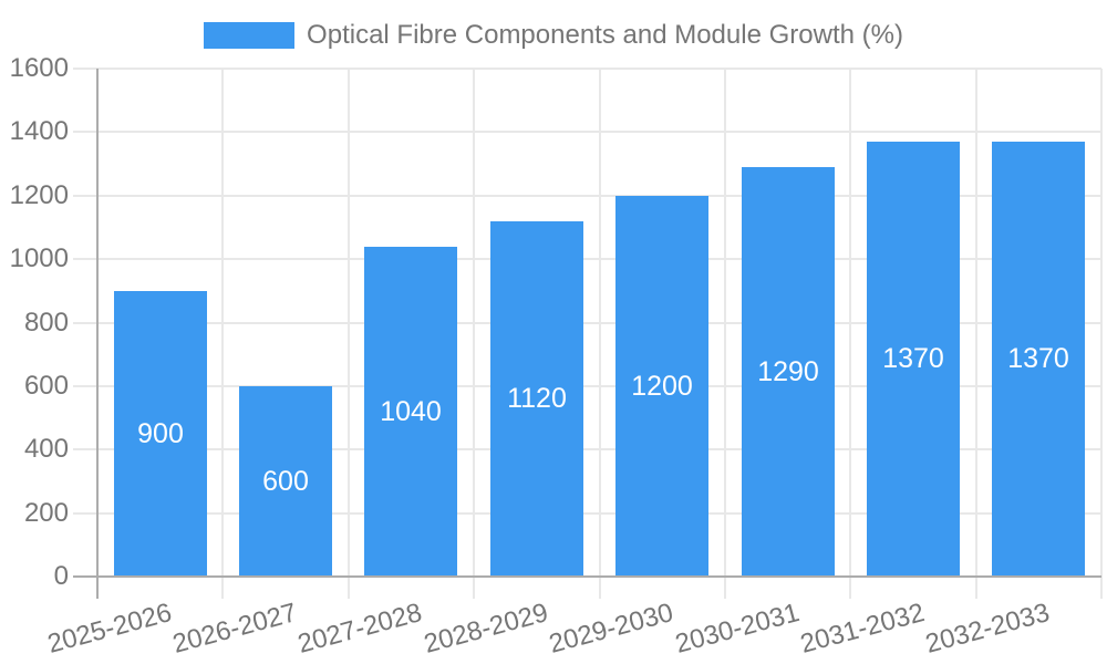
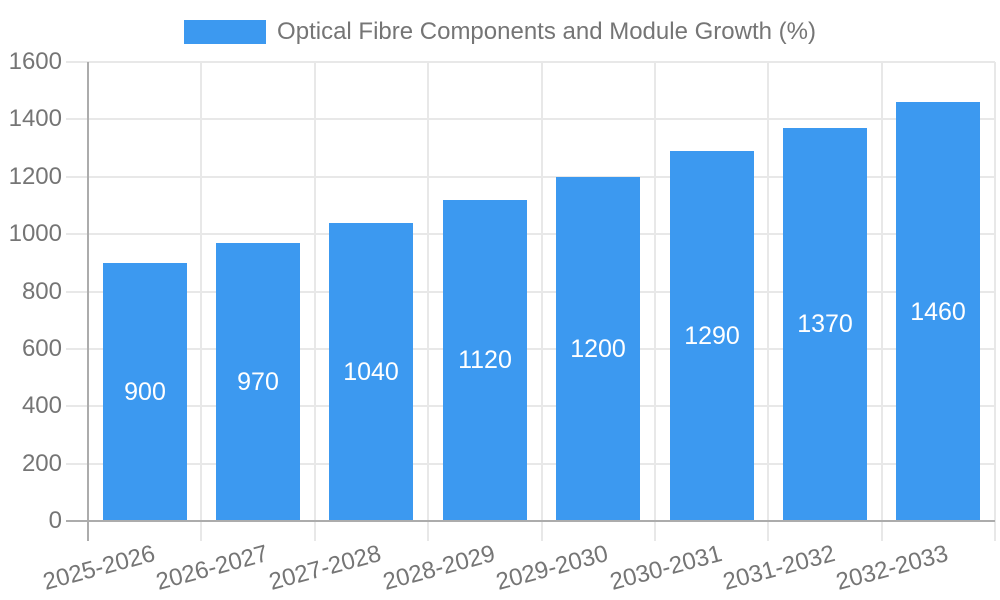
2026-2027: 600 -> 970
2032-2033: 1370 -> 1460
